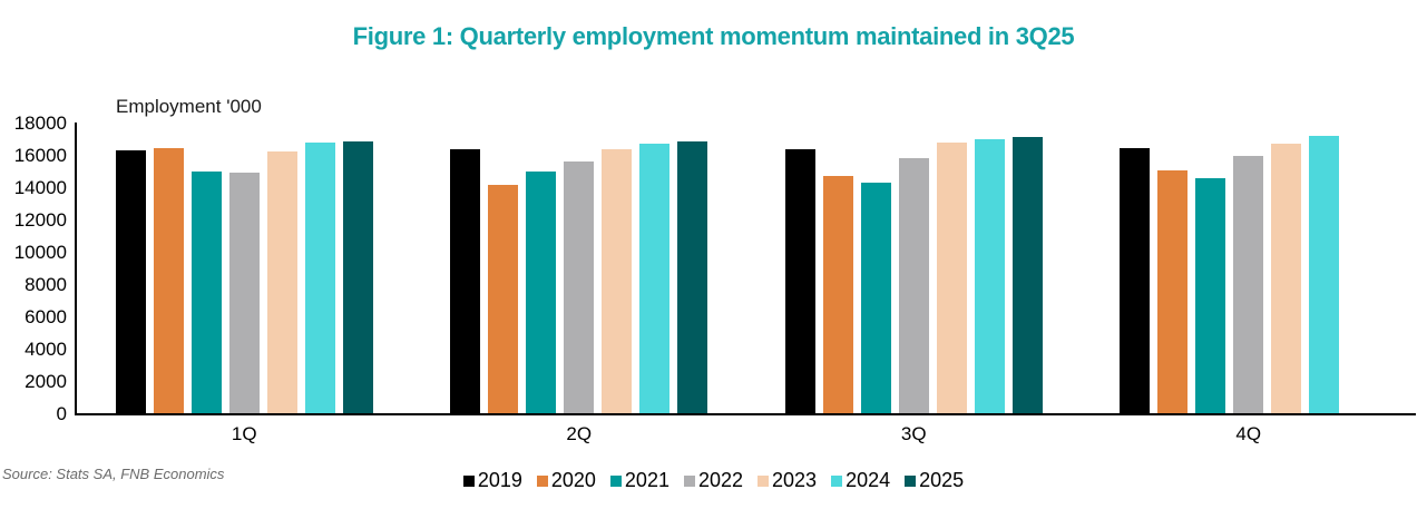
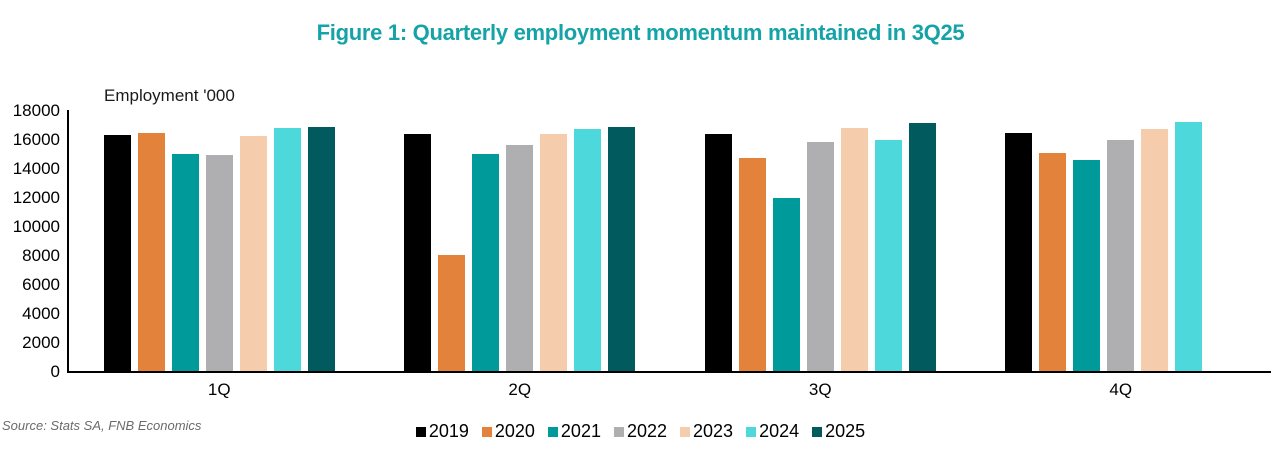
2020/2Q: 14200 -> 8000
2021/3Q: 14300 -> 11900
2024/3Q: 17000 -> 15900
